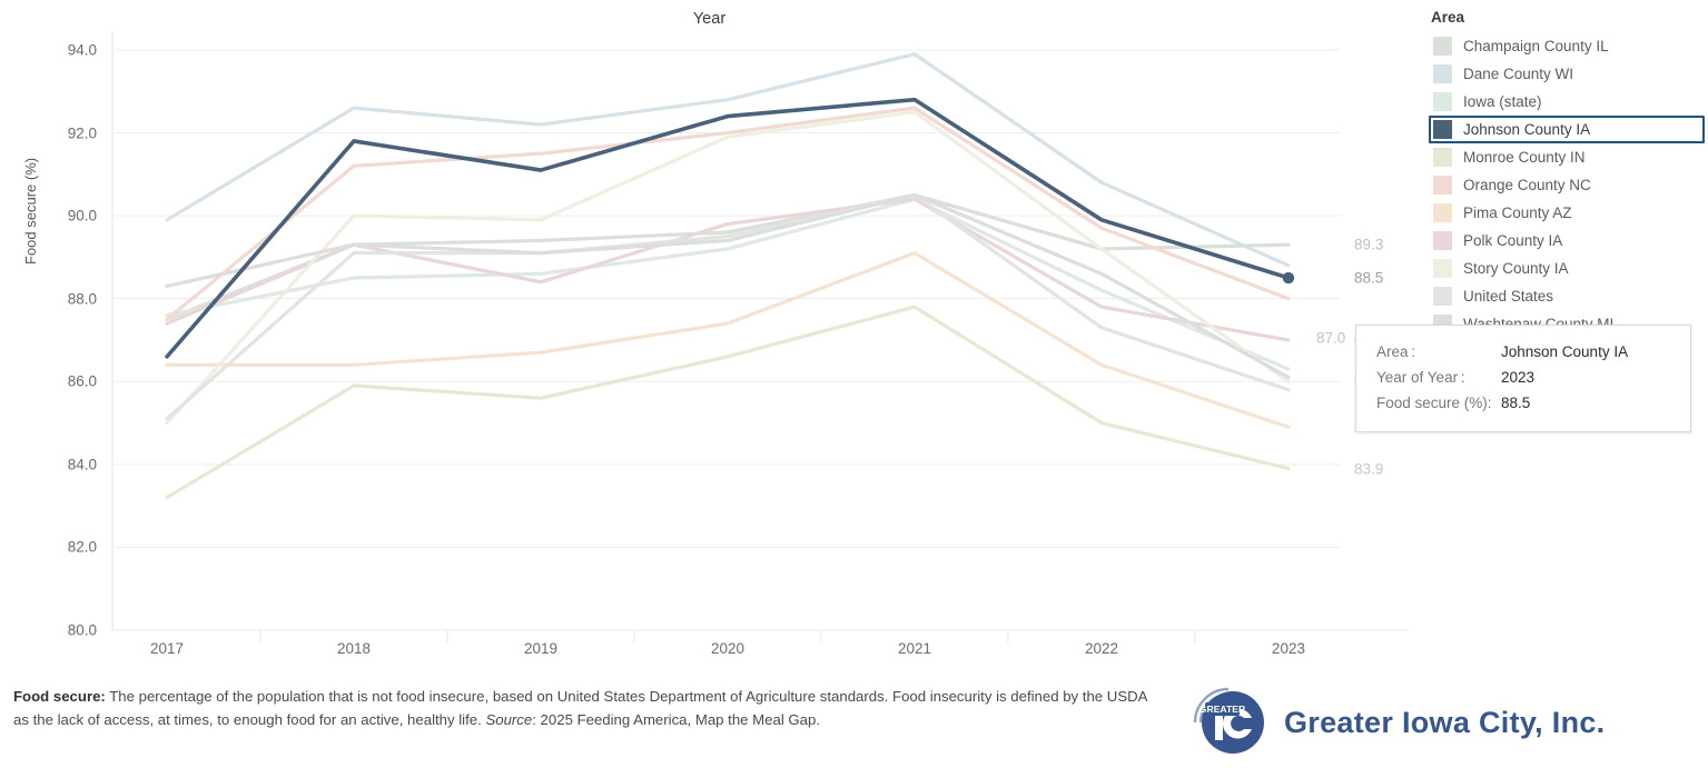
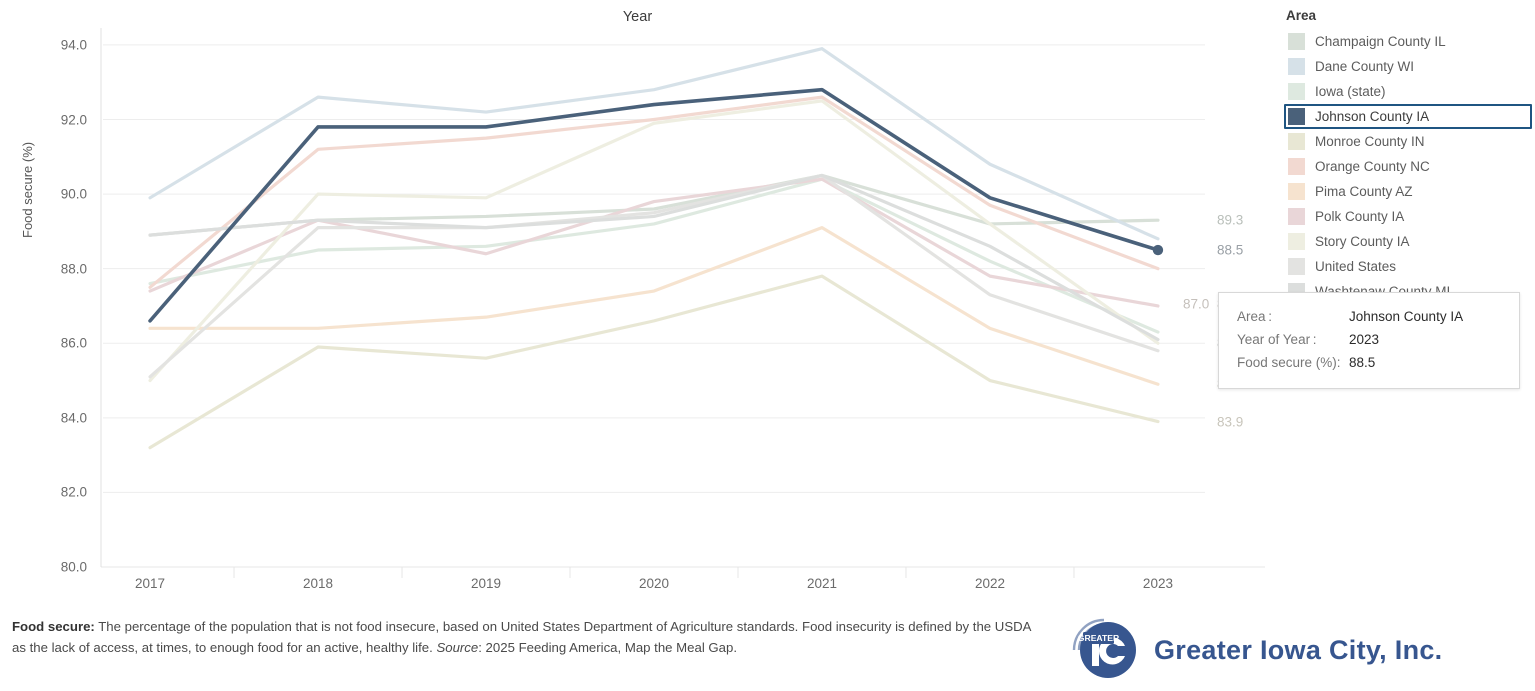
Champaign County IL/2017: 87.5 -> 88.9
Washtenaw County MI/2017: 88.3 -> 88.9
Johnson County IA/2019: 91.1 -> 91.8
